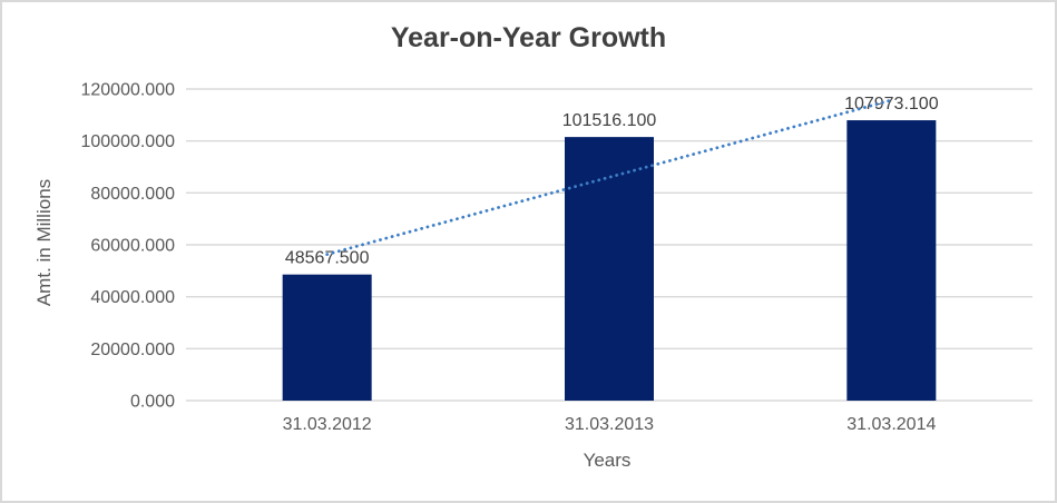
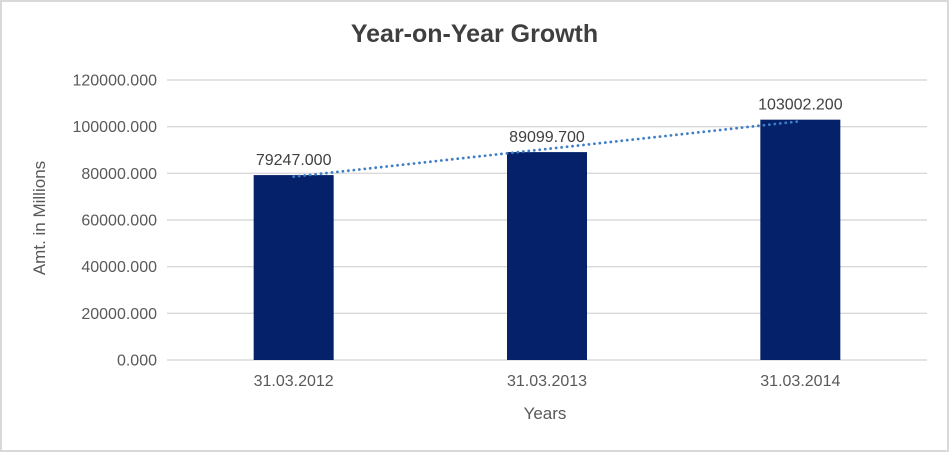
31.03.2012: 48567.500 -> 79247.000
31.03.2013: 101516.100 -> 89099.700
31.03.2014: 107973.100 -> 103002.200
